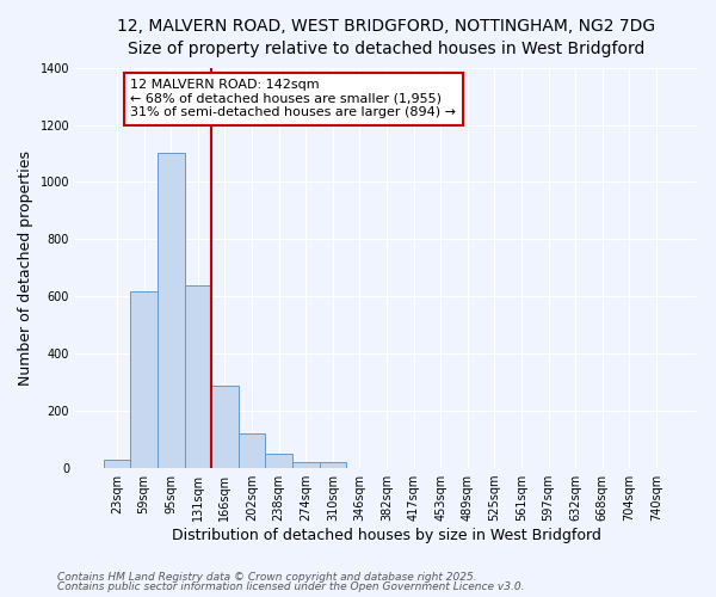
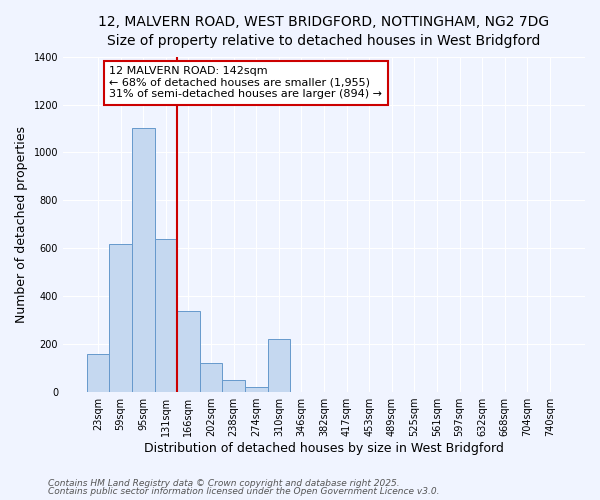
23sqm: 30 -> 160
166sqm: 290 -> 340
310sqm: 20 -> 220
